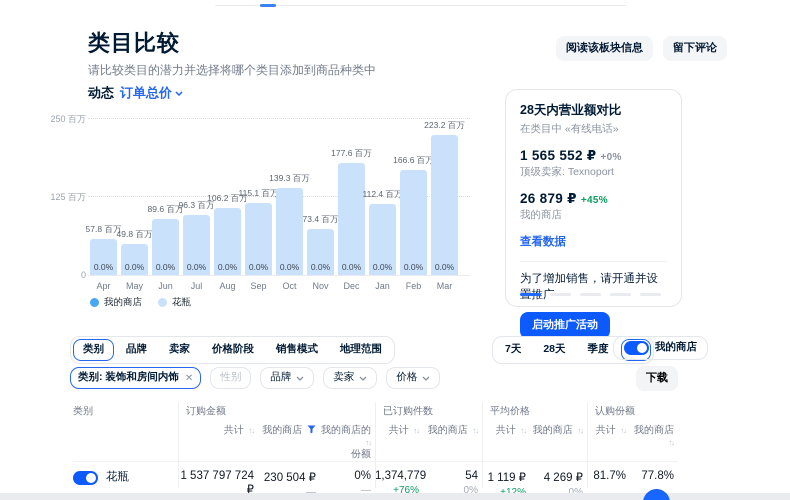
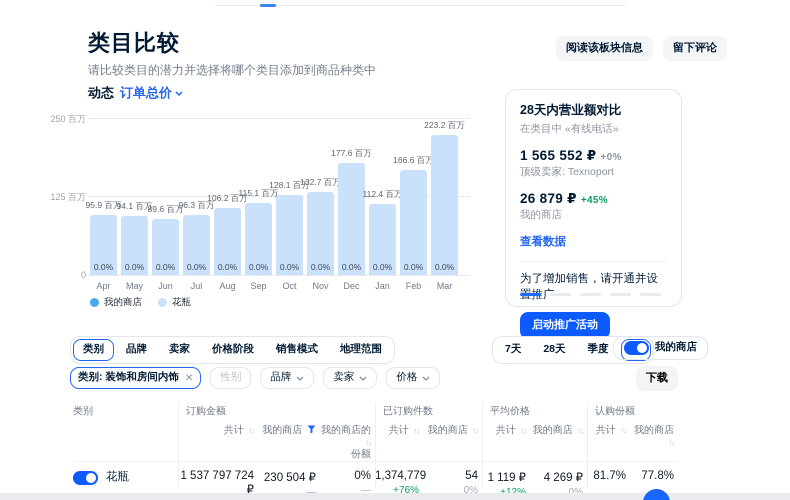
花瓶/Apr: 57.8 -> 95.9
花瓶/May: 49.8 -> 94.1
花瓶/Oct: 139.3 -> 128.1
花瓶/Nov: 73.4 -> 132.7
